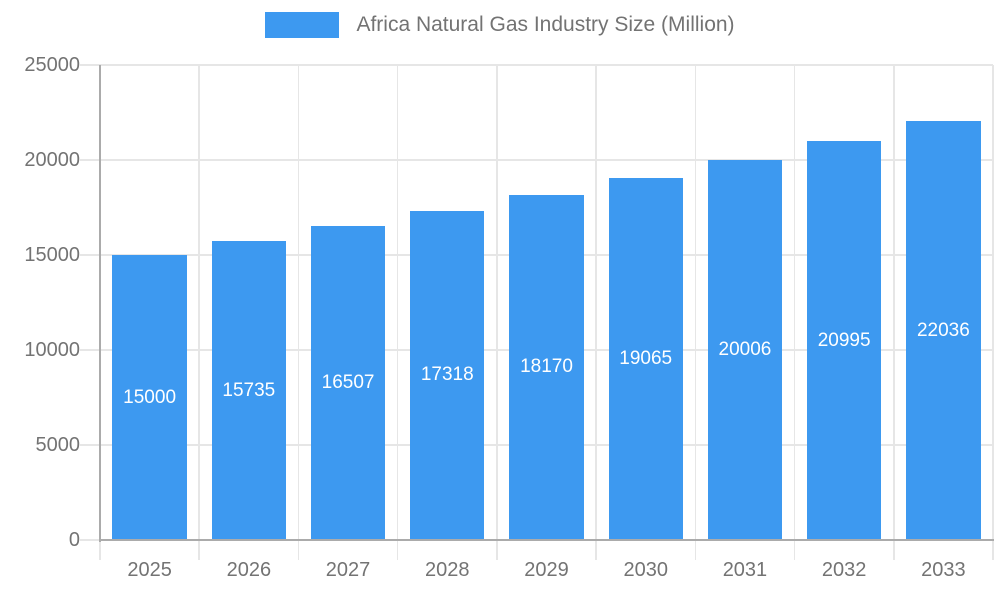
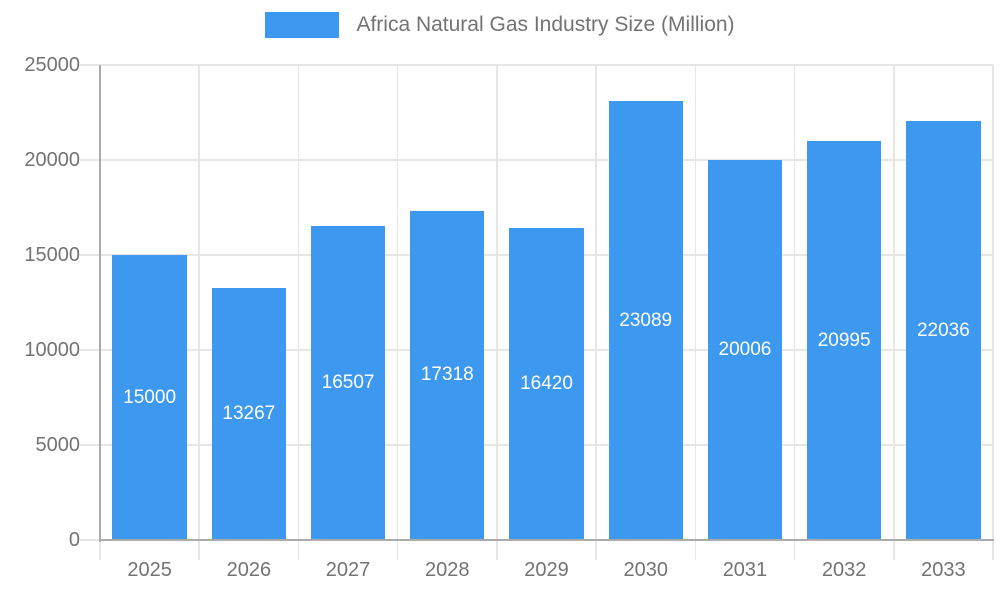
2026: 15735 -> 13267
2029: 18170 -> 16420
2030: 19065 -> 23089
